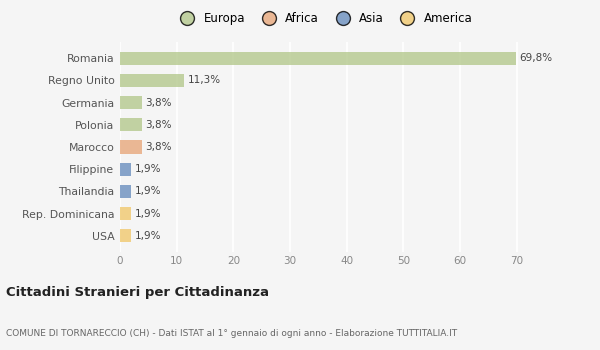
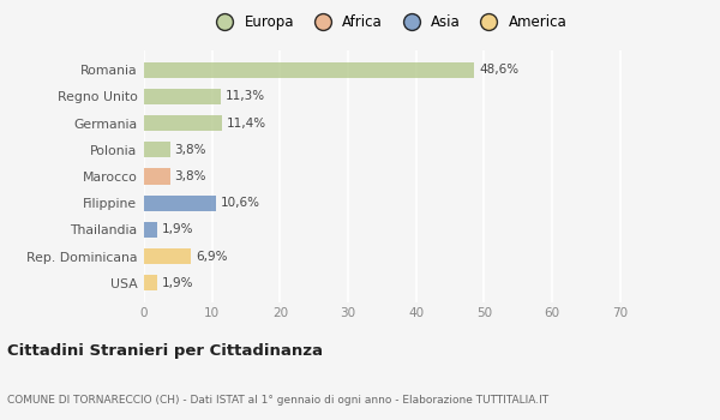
Romania: 69,8% -> 48,6%
Germania: 3,8% -> 11,4%
Filippine: 1,9% -> 10,6%
Rep. Dominicana: 1,9% -> 6,9%
